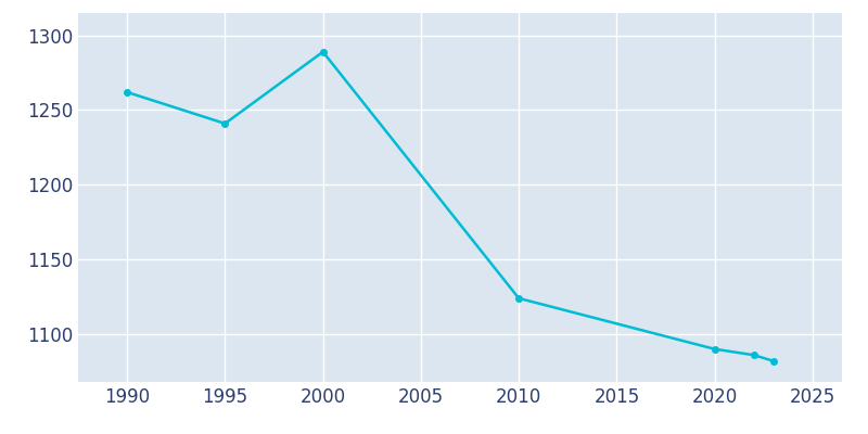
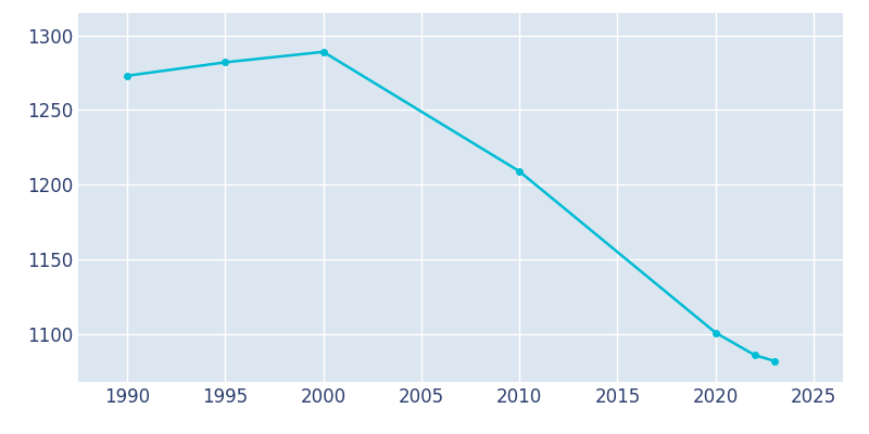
1990: 1262 -> 1273
1995: 1241 -> 1282
2010: 1124 -> 1209
2020: 1090 -> 1101
